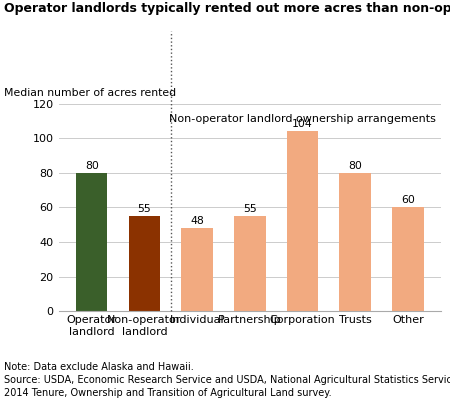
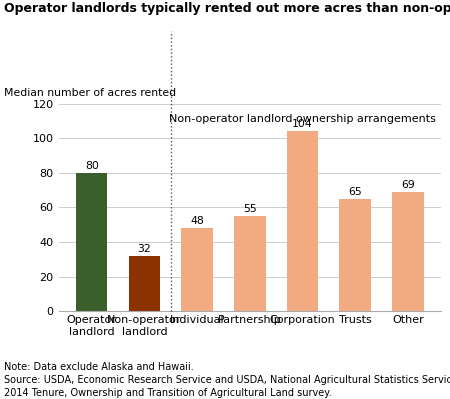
Non-operator landlord: 55 -> 32
Trusts: 80 -> 65
Other: 60 -> 69
